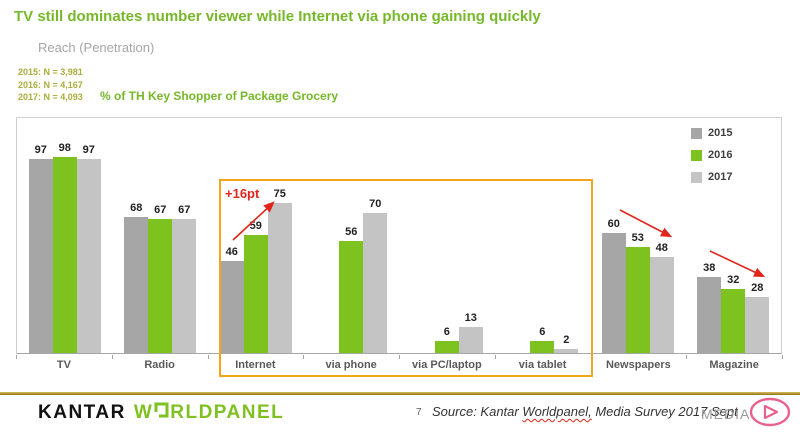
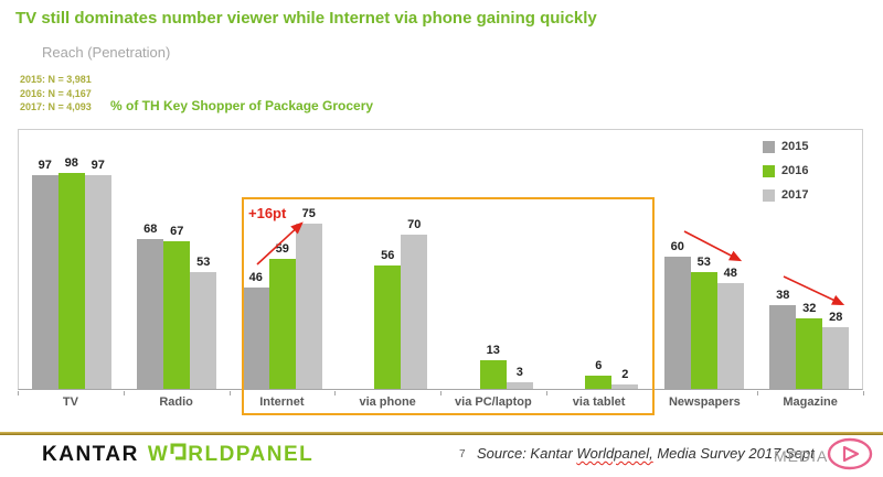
2017/Radio: 67 -> 53
2016/via PC/laptop: 6 -> 13
2017/via PC/laptop: 13 -> 3
